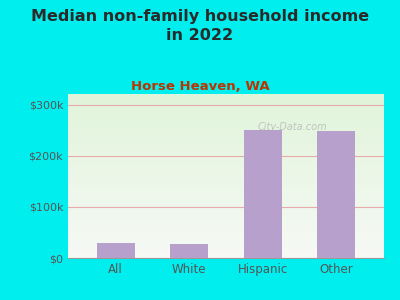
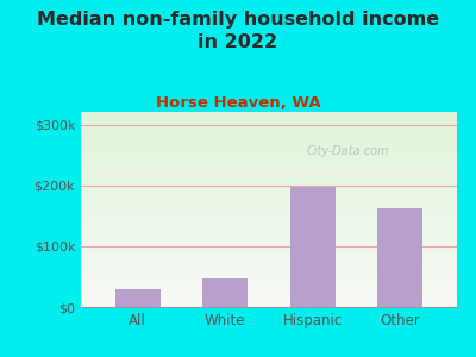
White: $27k -> $46k
Hispanic: $250k -> $198k
Other: $248k -> $162k
